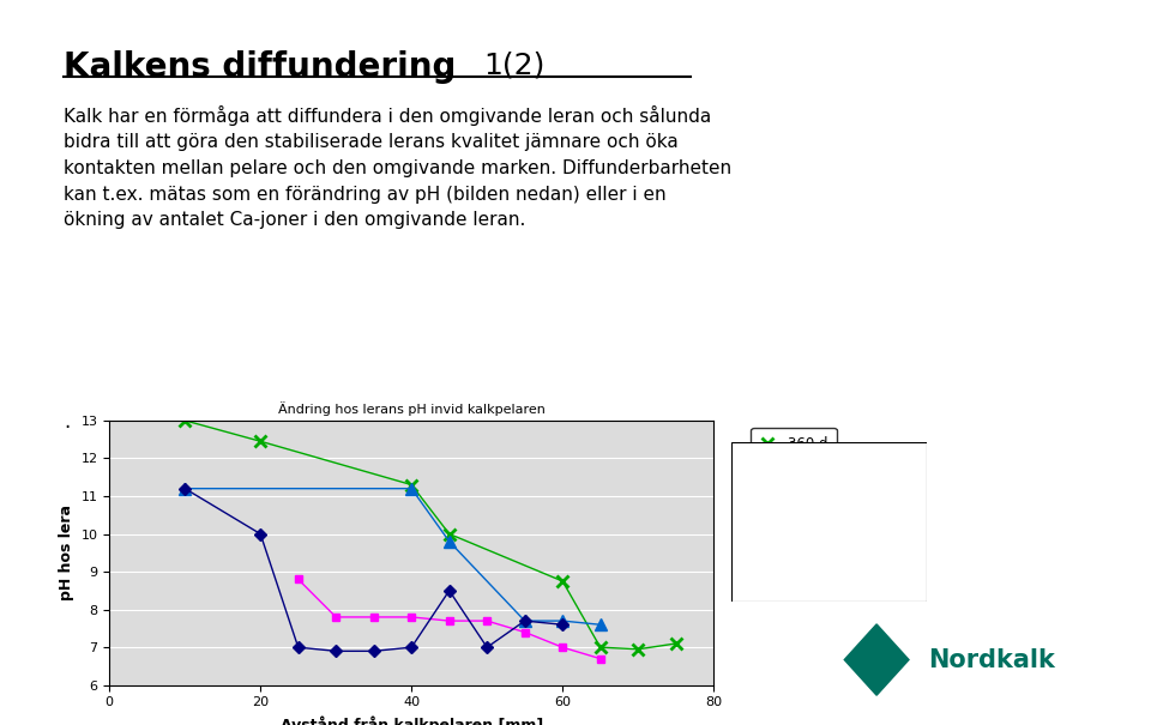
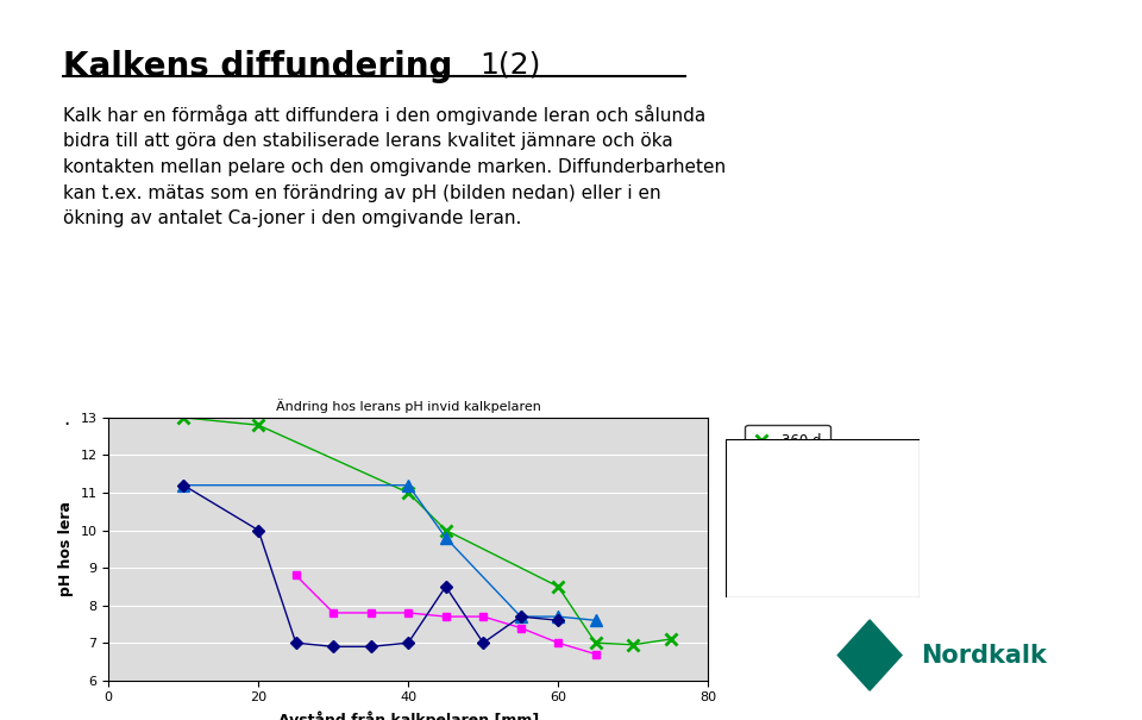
360 d/20: 12.45 -> 12.80
360 d/40: 11.30 -> 11.00
360 d/60: 8.75 -> 8.50
